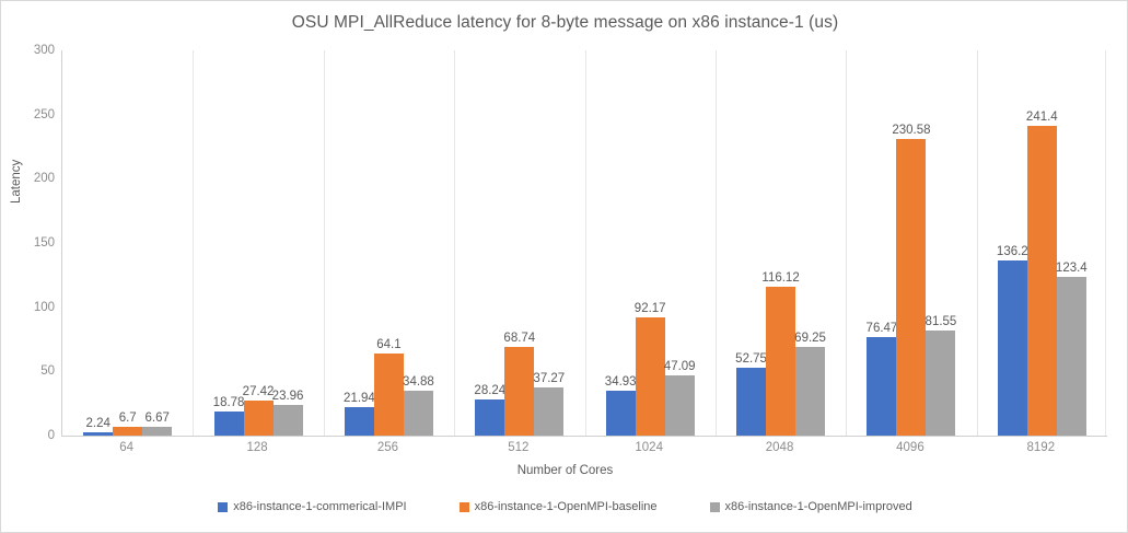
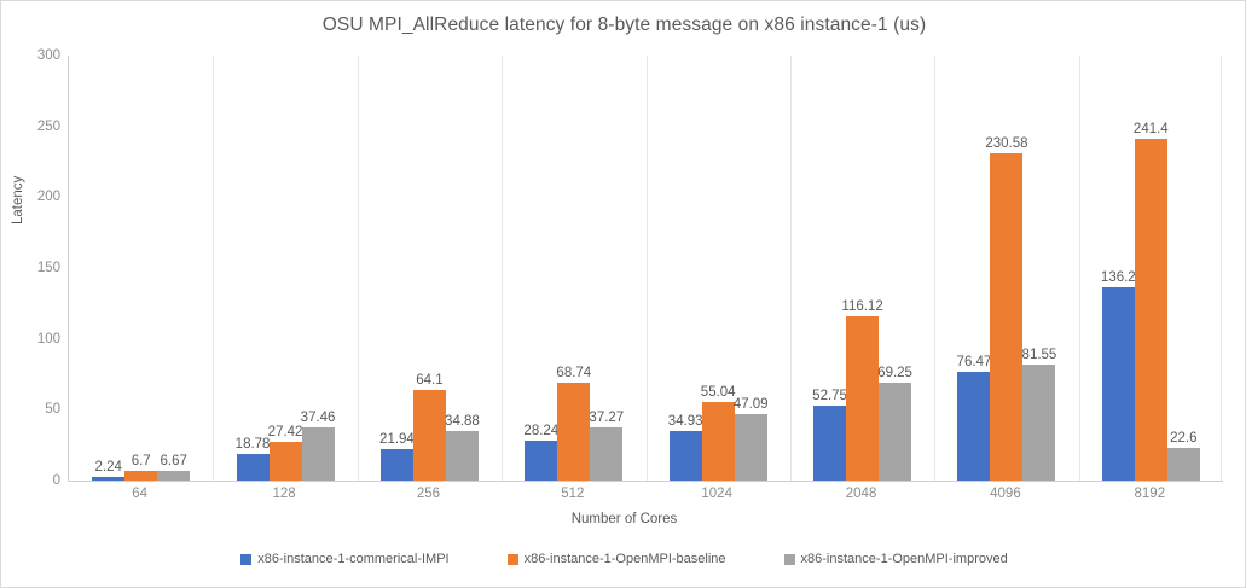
x86-instance-1-OpenMPI-improved/128: 23.96 -> 37.46
x86-instance-1-OpenMPI-baseline/1024: 92.17 -> 55.04
x86-instance-1-OpenMPI-improved/8192: 123.4 -> 22.6
